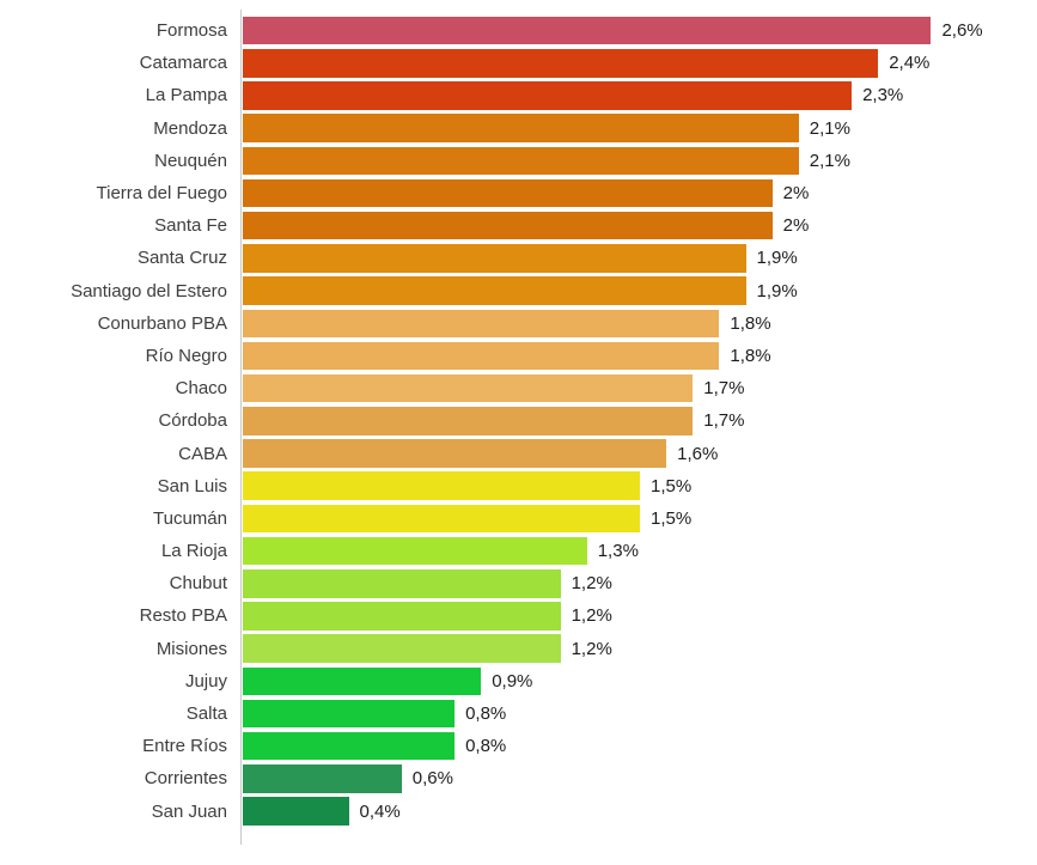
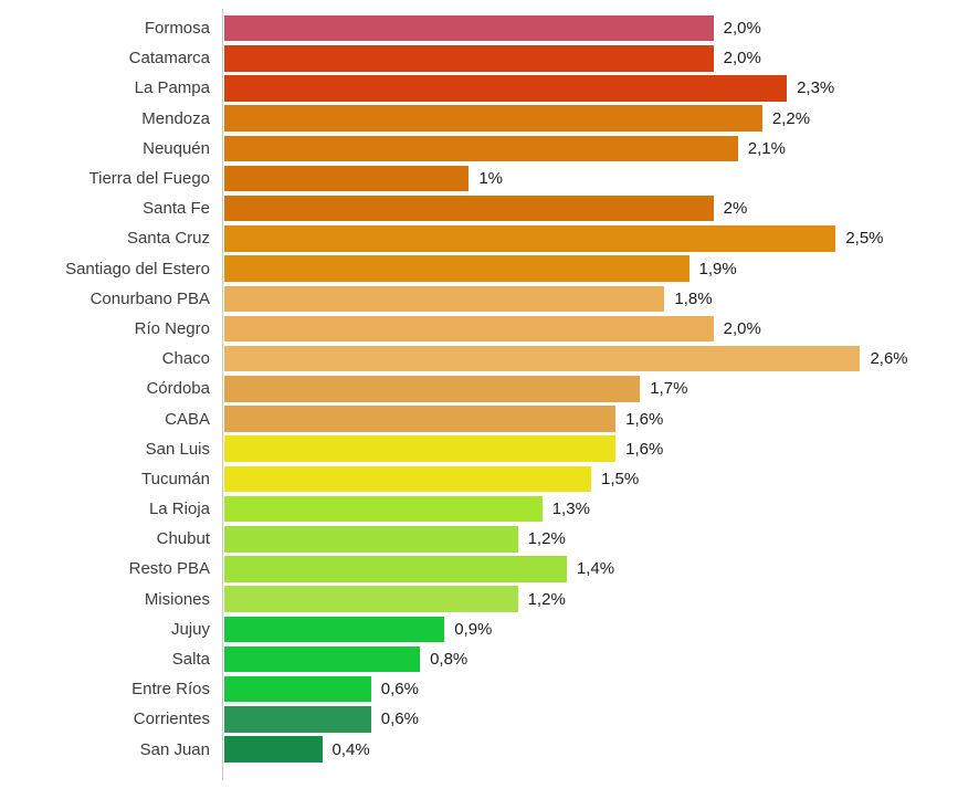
Formosa: 2,6% -> 2,0%
Catamarca: 2,4% -> 2,0%
Mendoza: 2,1% -> 2,2%
Tierra del Fuego: 2% -> 1%
Santa Cruz: 1,9% -> 2,5%
Río Negro: 1,8% -> 2,0%
Chaco: 1,7% -> 2,6%
San Luis: 1,5% -> 1,6%
Resto PBA: 1,2% -> 1,4%
Entre Ríos: 0,8% -> 0,6%
